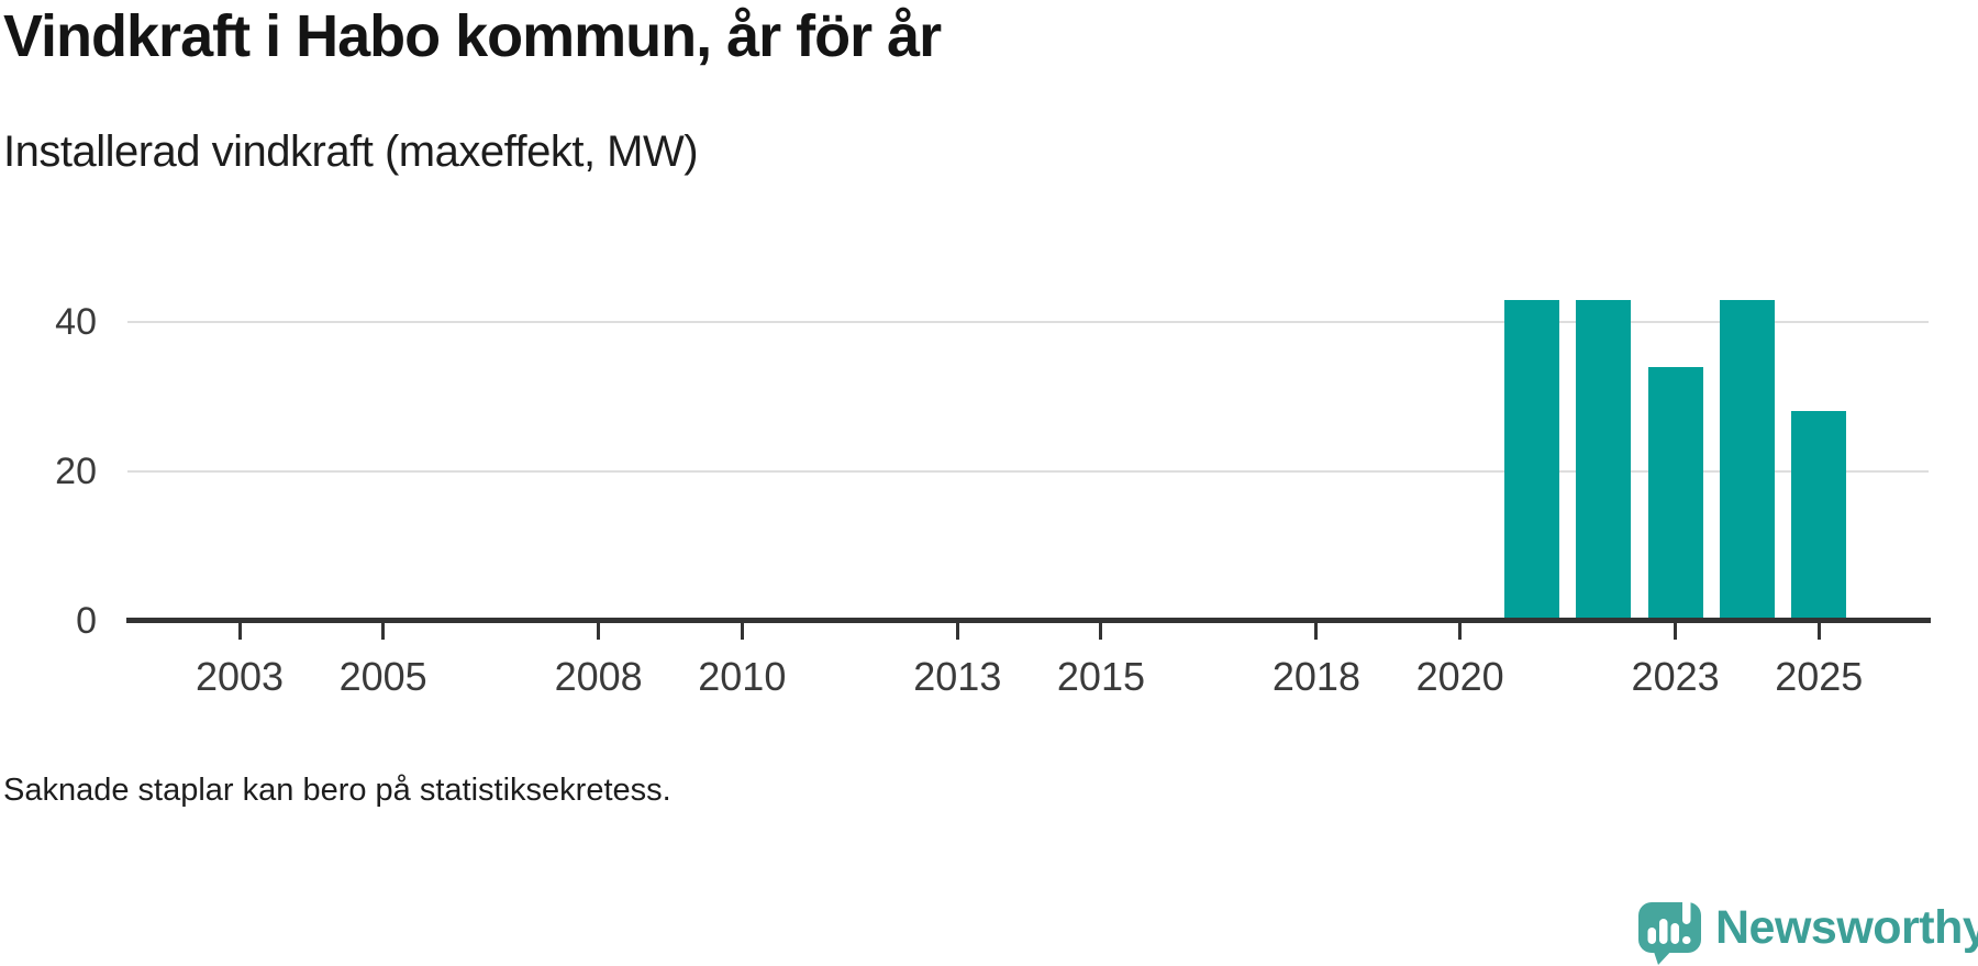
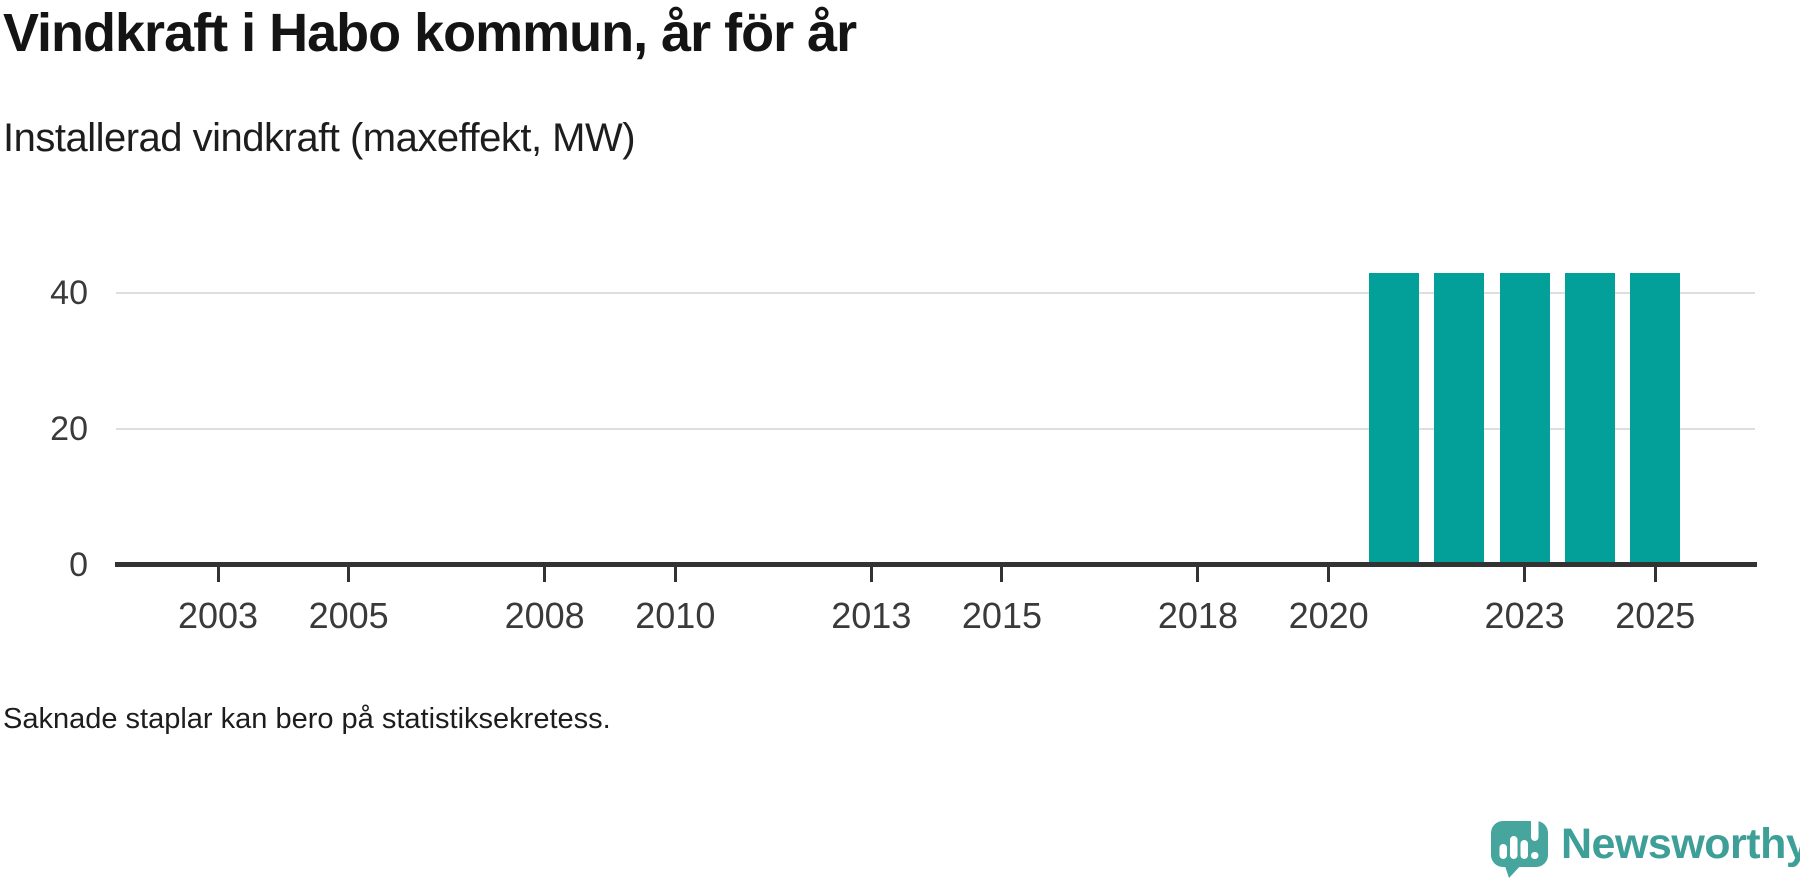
2023: 34 -> 43
2025: 28 -> 43
